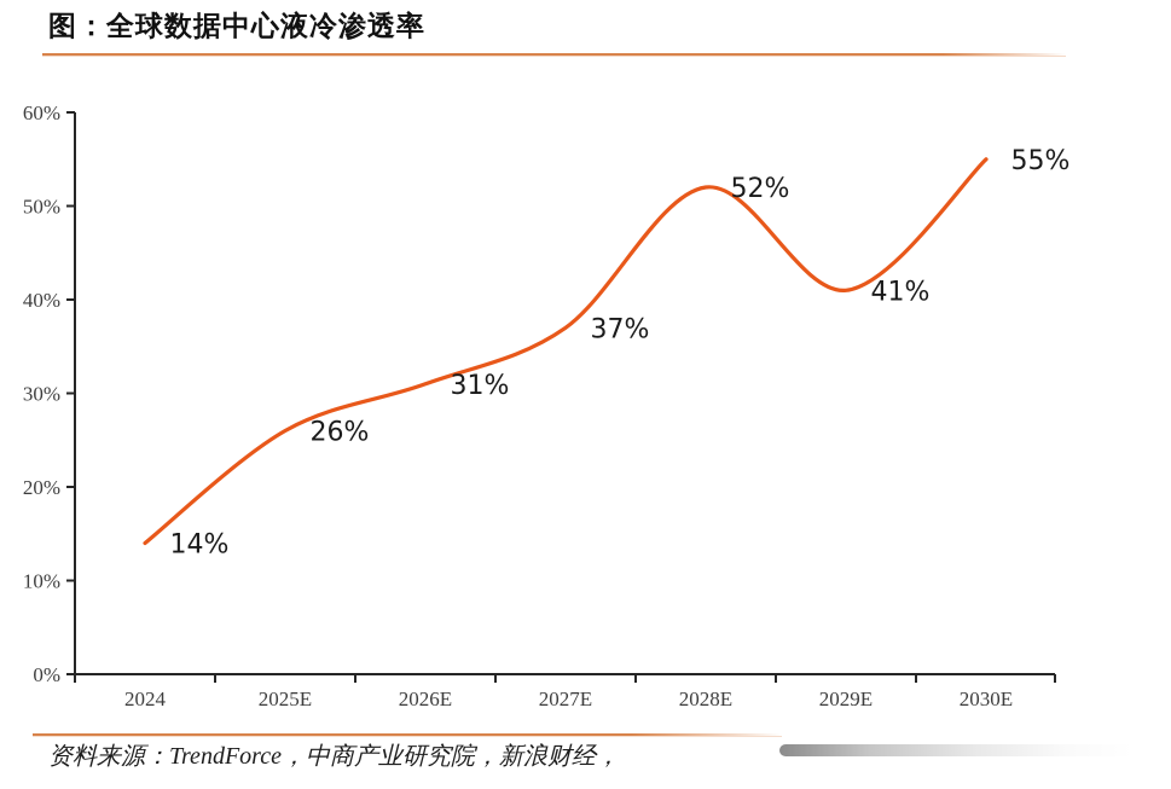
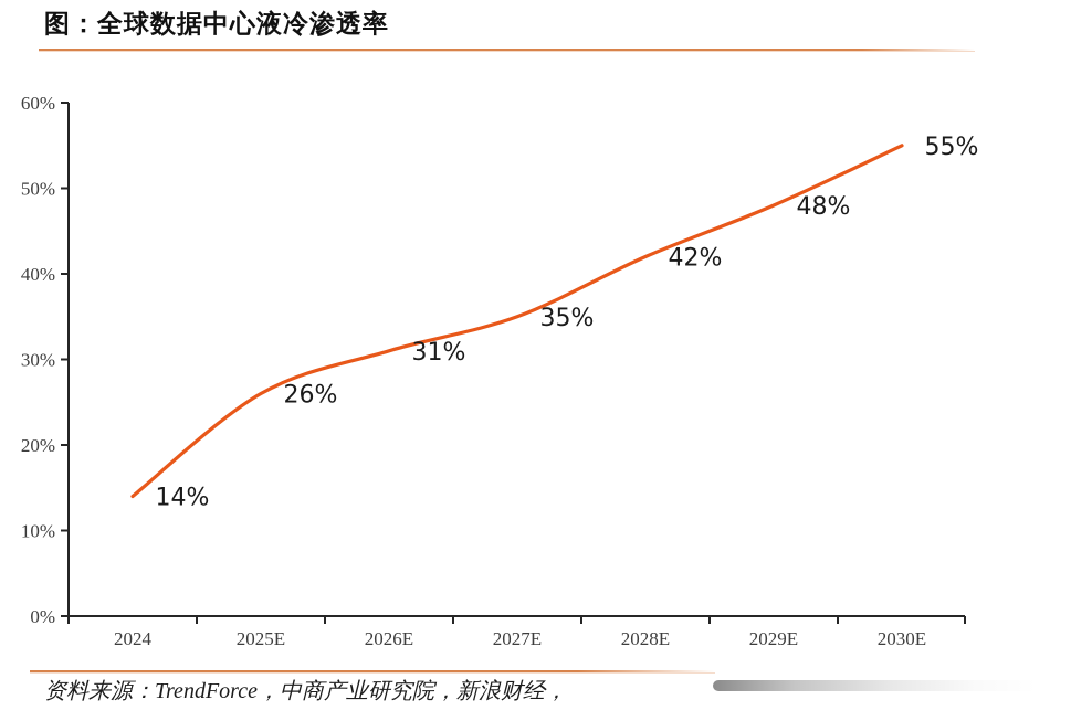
2027E: 37% -> 35%
2028E: 52% -> 42%
2029E: 41% -> 48%
